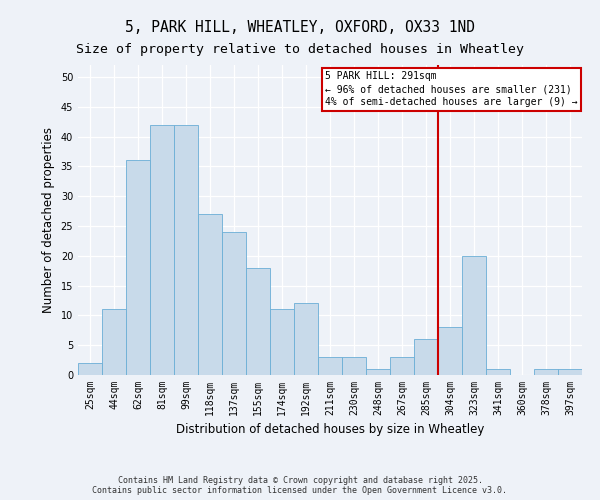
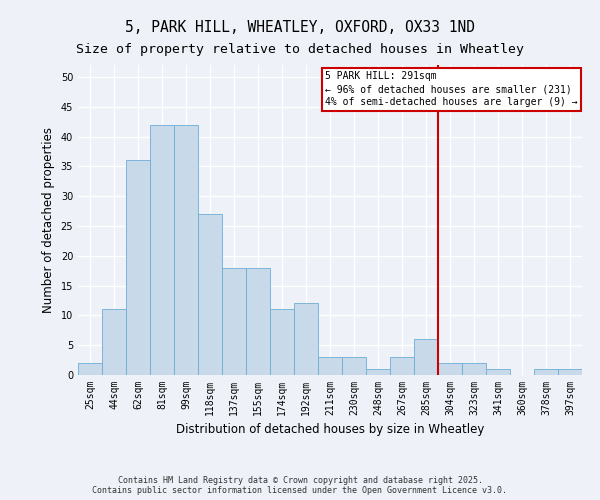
137sqm: 24 -> 18
304sqm: 8 -> 2
323sqm: 20 -> 2
